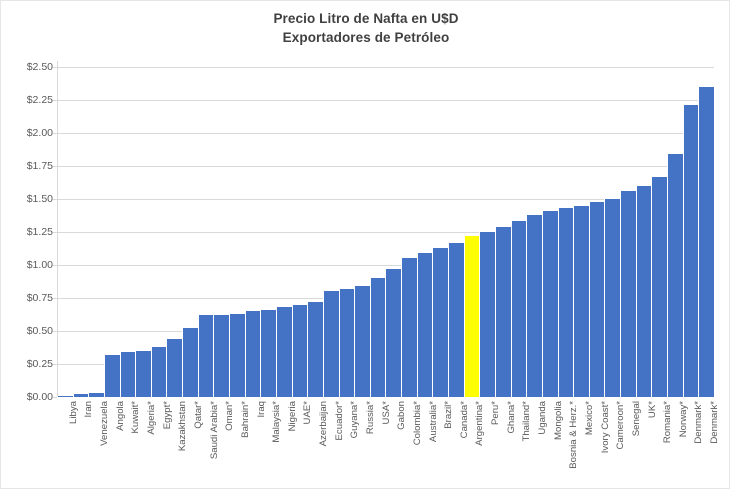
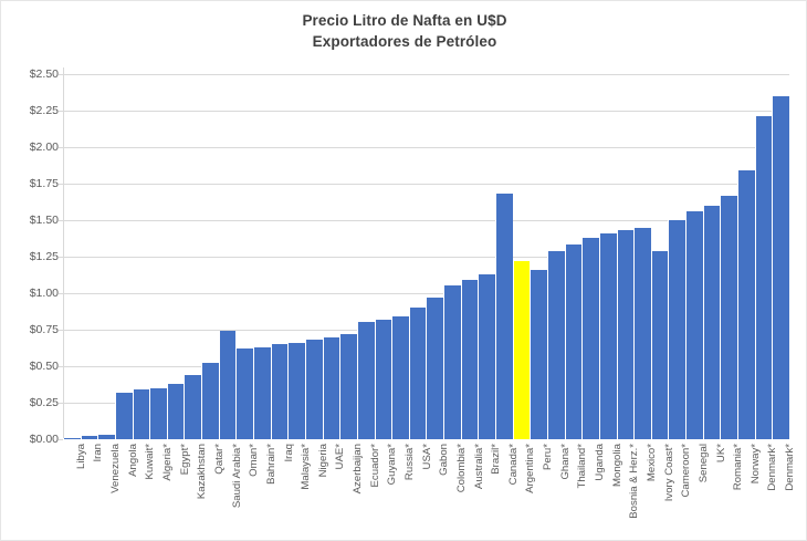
Saudi Arabia*: $0.62 -> $0.74
Canada*: $1.17 -> $1.68
Peru*: $1.25 -> $1.16
Ivory Coast*: $1.48 -> $1.29
